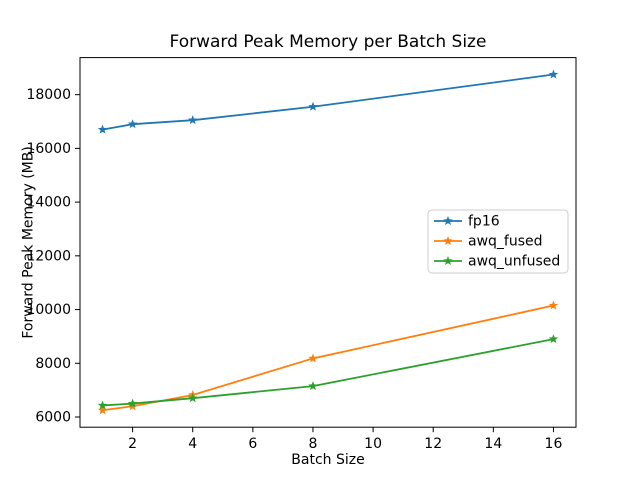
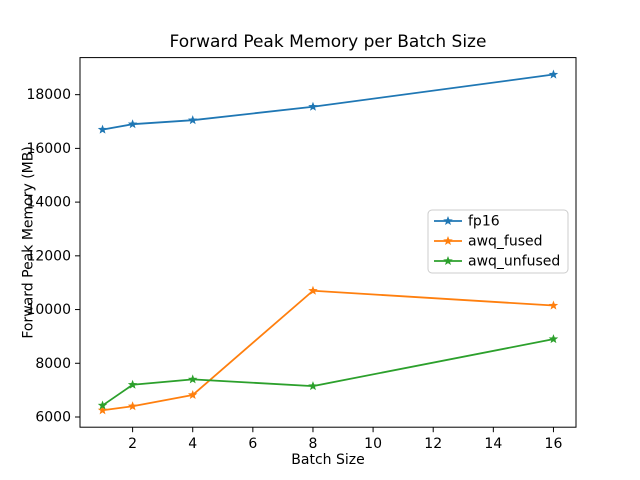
awq_unfused/2: 6500 -> 7200
awq_unfused/4: 6700 -> 7400
awq_fused/8: 8200 -> 10700
